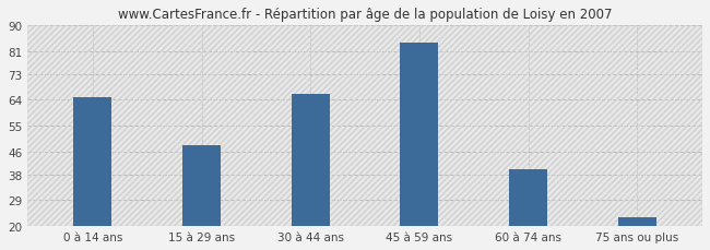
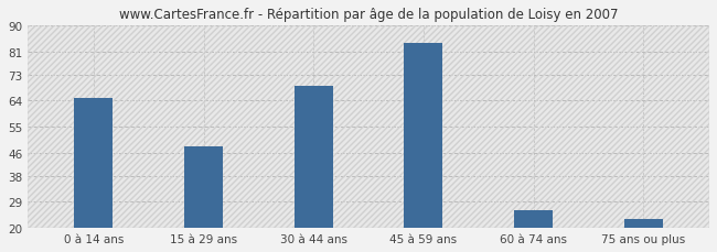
30 à 44 ans: 66 -> 69
60 à 74 ans: 40 -> 26
